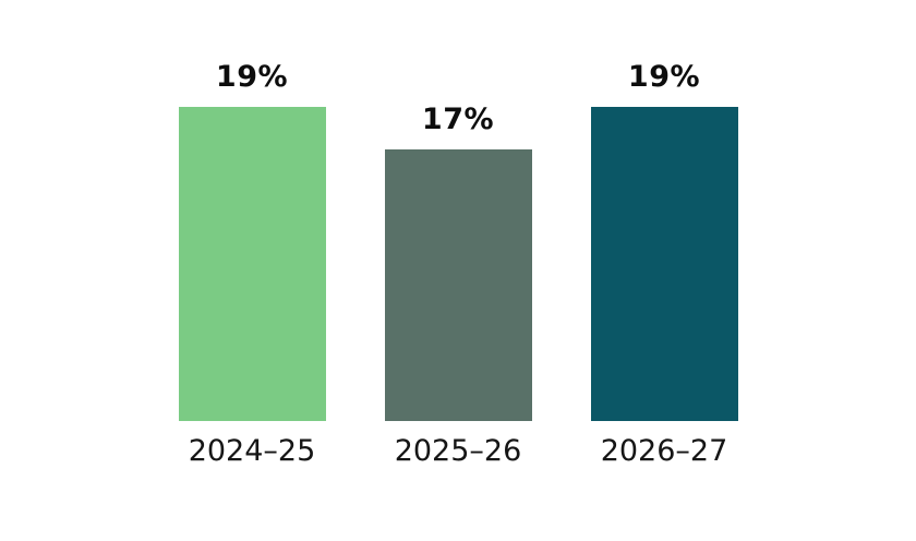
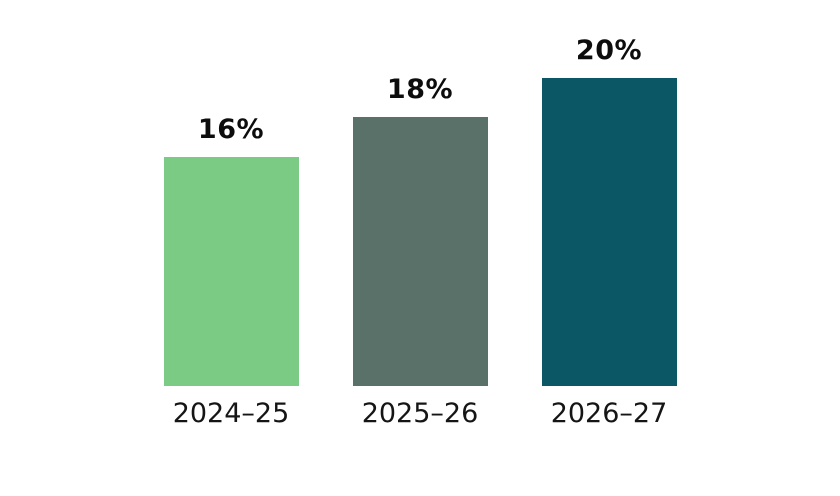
2024–25: 19% -> 16%
2025–26: 17% -> 18%
2026–27: 19% -> 20%
